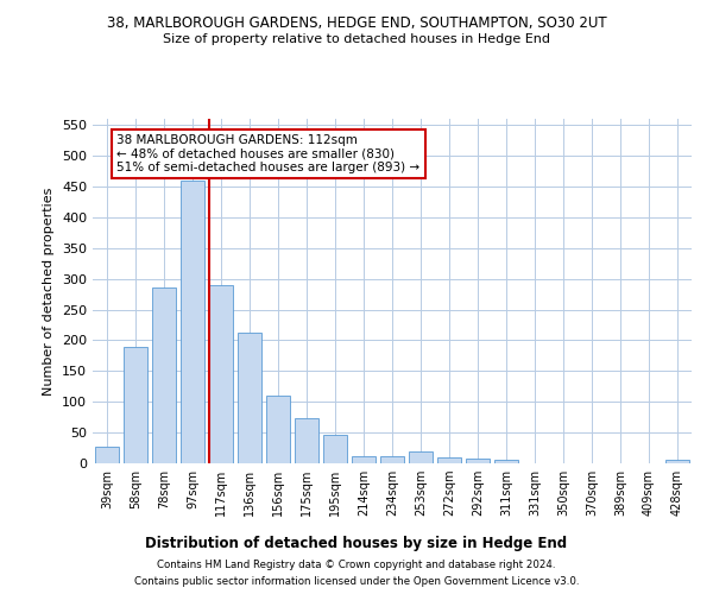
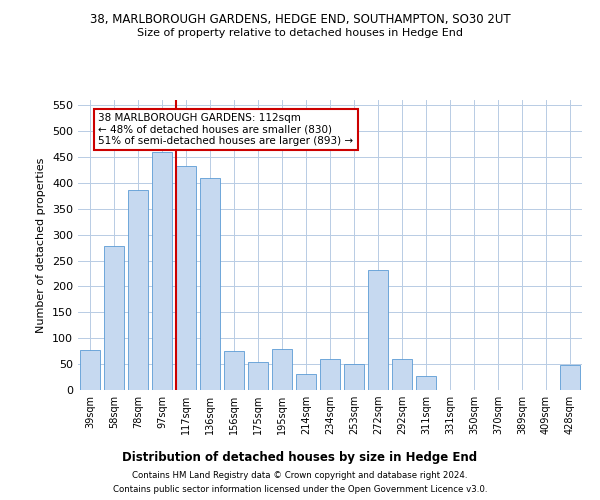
39sqm: 28 -> 78
58sqm: 190 -> 278
78sqm: 285 -> 386
117sqm: 290 -> 432
136sqm: 212 -> 410
156sqm: 110 -> 76
175sqm: 73 -> 54
195sqm: 46 -> 80
214sqm: 12 -> 30
234sqm: 12 -> 60
253sqm: 20 -> 50
272sqm: 10 -> 232
292sqm: 7 -> 60
311sqm: 5 -> 28
428sqm: 5 -> 48
